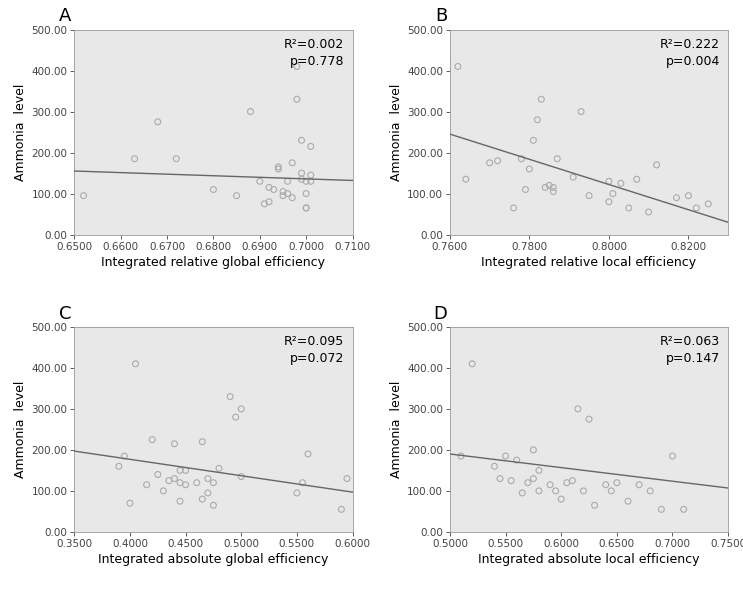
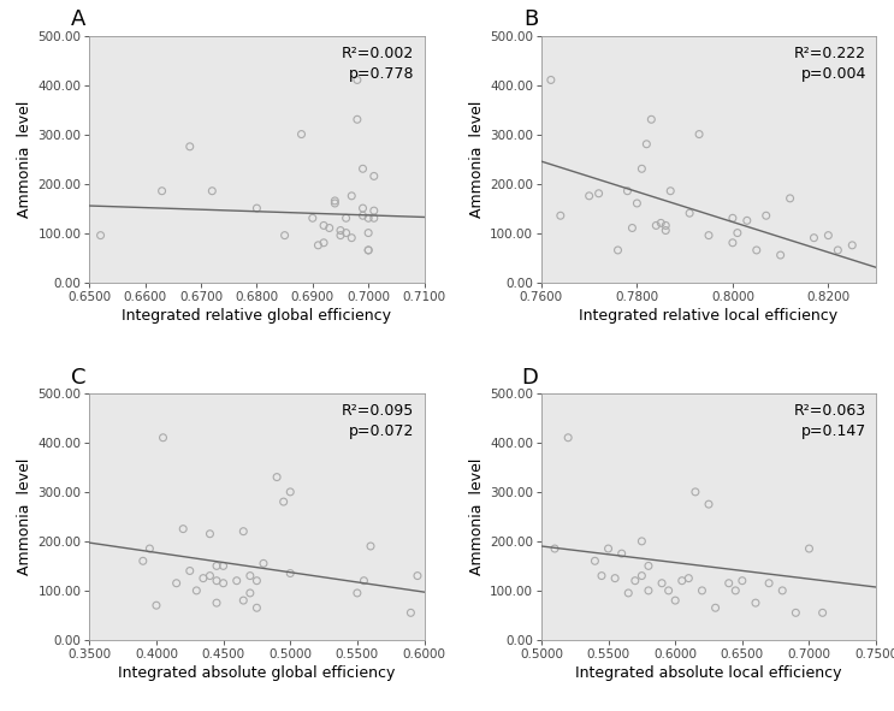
0.6800: 110 -> 150
